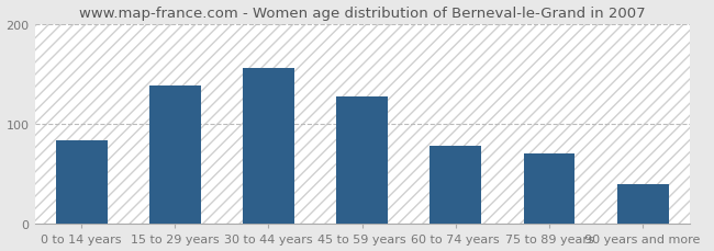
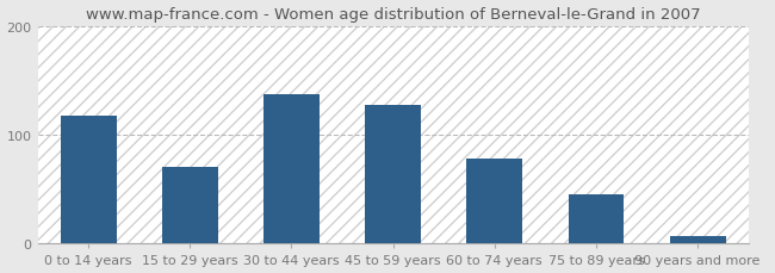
0 to 14 years: 84 -> 117
15 to 29 years: 138 -> 70
30 to 44 years: 156 -> 137
75 to 89 years: 70 -> 45
90 years and more: 40 -> 7
